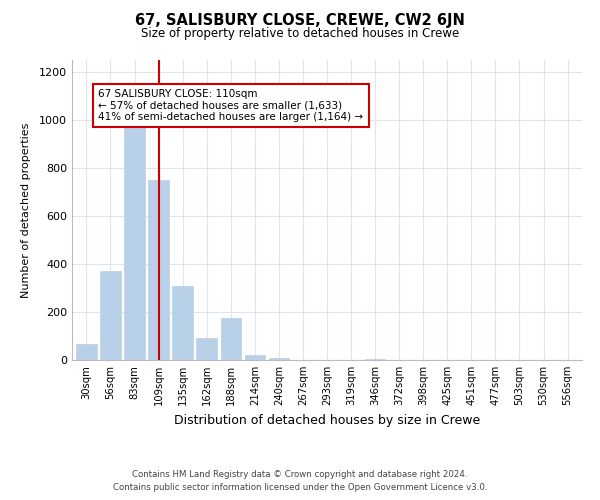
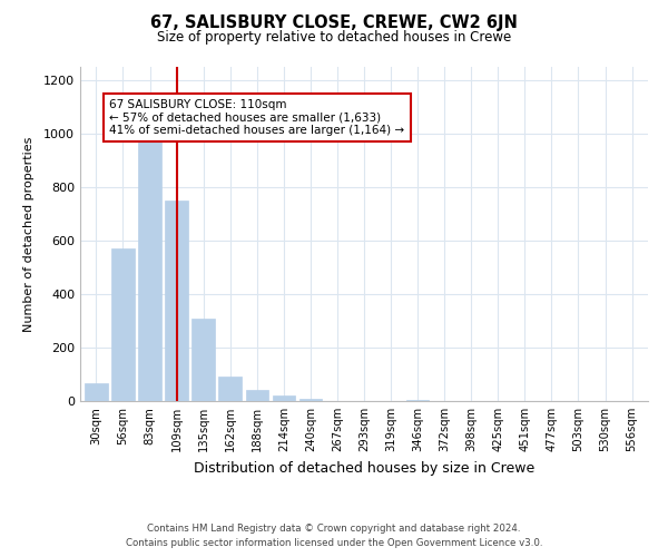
56sqm: 370 -> 570
188sqm: 175 -> 40
